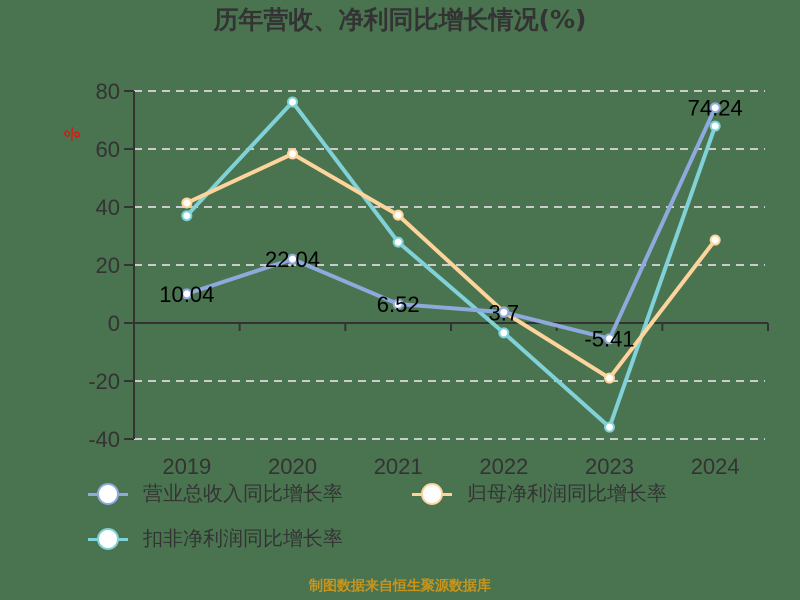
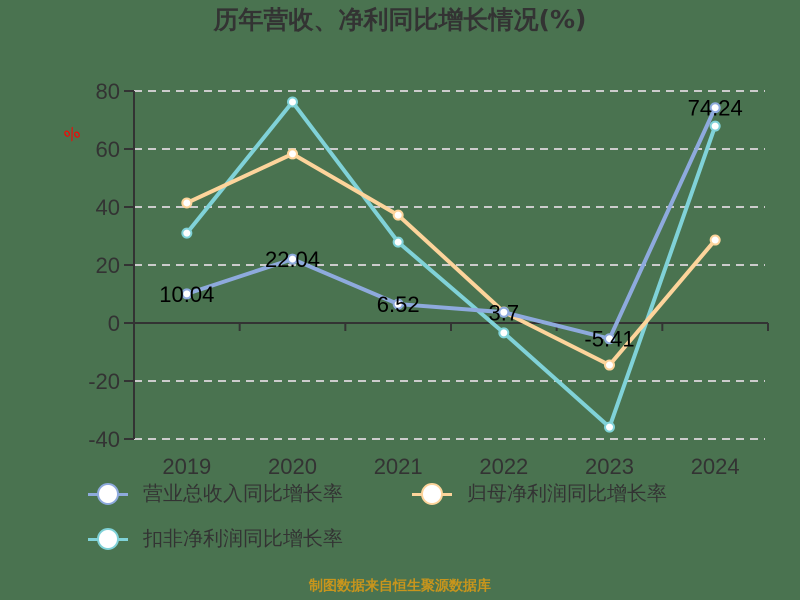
扣非净利润同比增长率/2019: 37 -> 31
归母净利润同比增长率/2023: -19 -> -14
